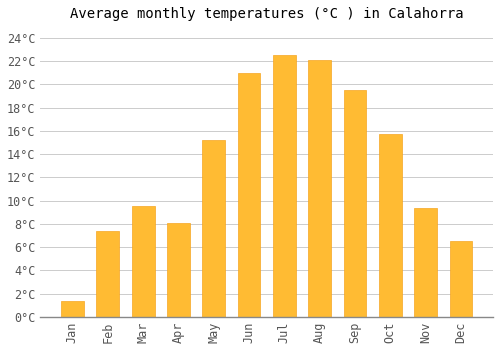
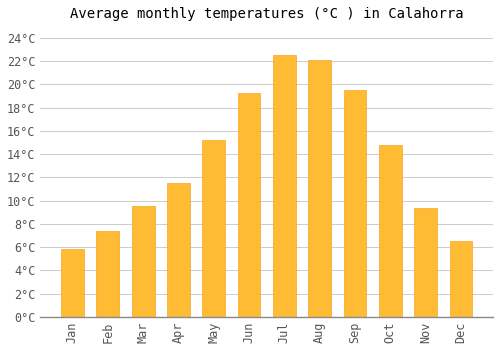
Jan: 1.4°C -> 5.8°C
Apr: 8.1°C -> 11.5°C
Jun: 21.0°C -> 19.3°C
Oct: 15.7°C -> 14.8°C
